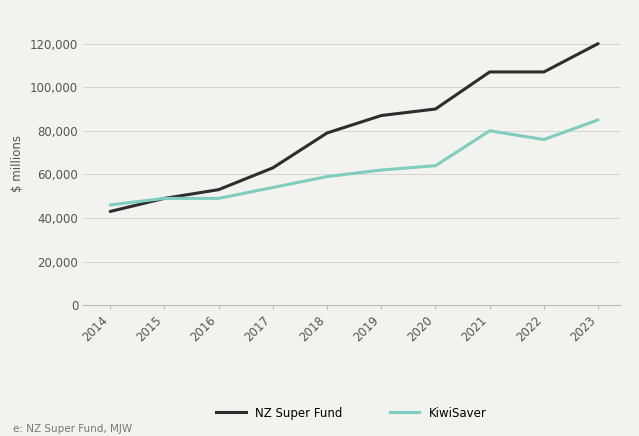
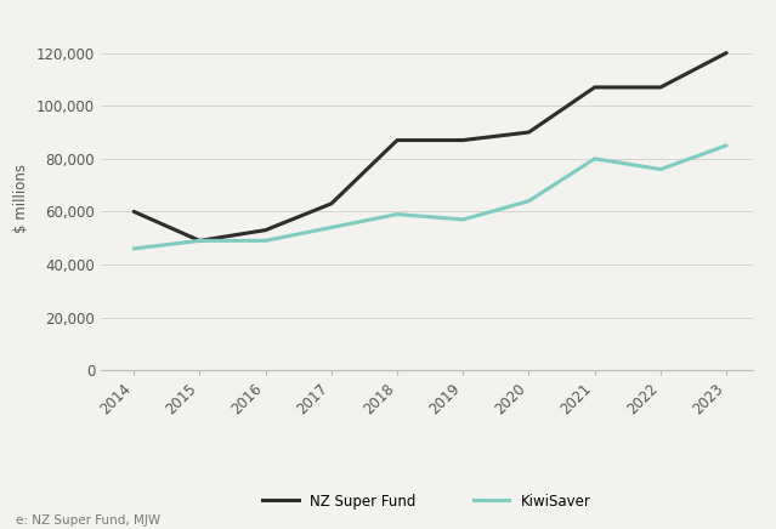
NZ Super Fund/2014: 43,000 -> 60,000
NZ Super Fund/2018: 79,000 -> 87,000
KiwiSaver/2019: 62,000 -> 57,000
